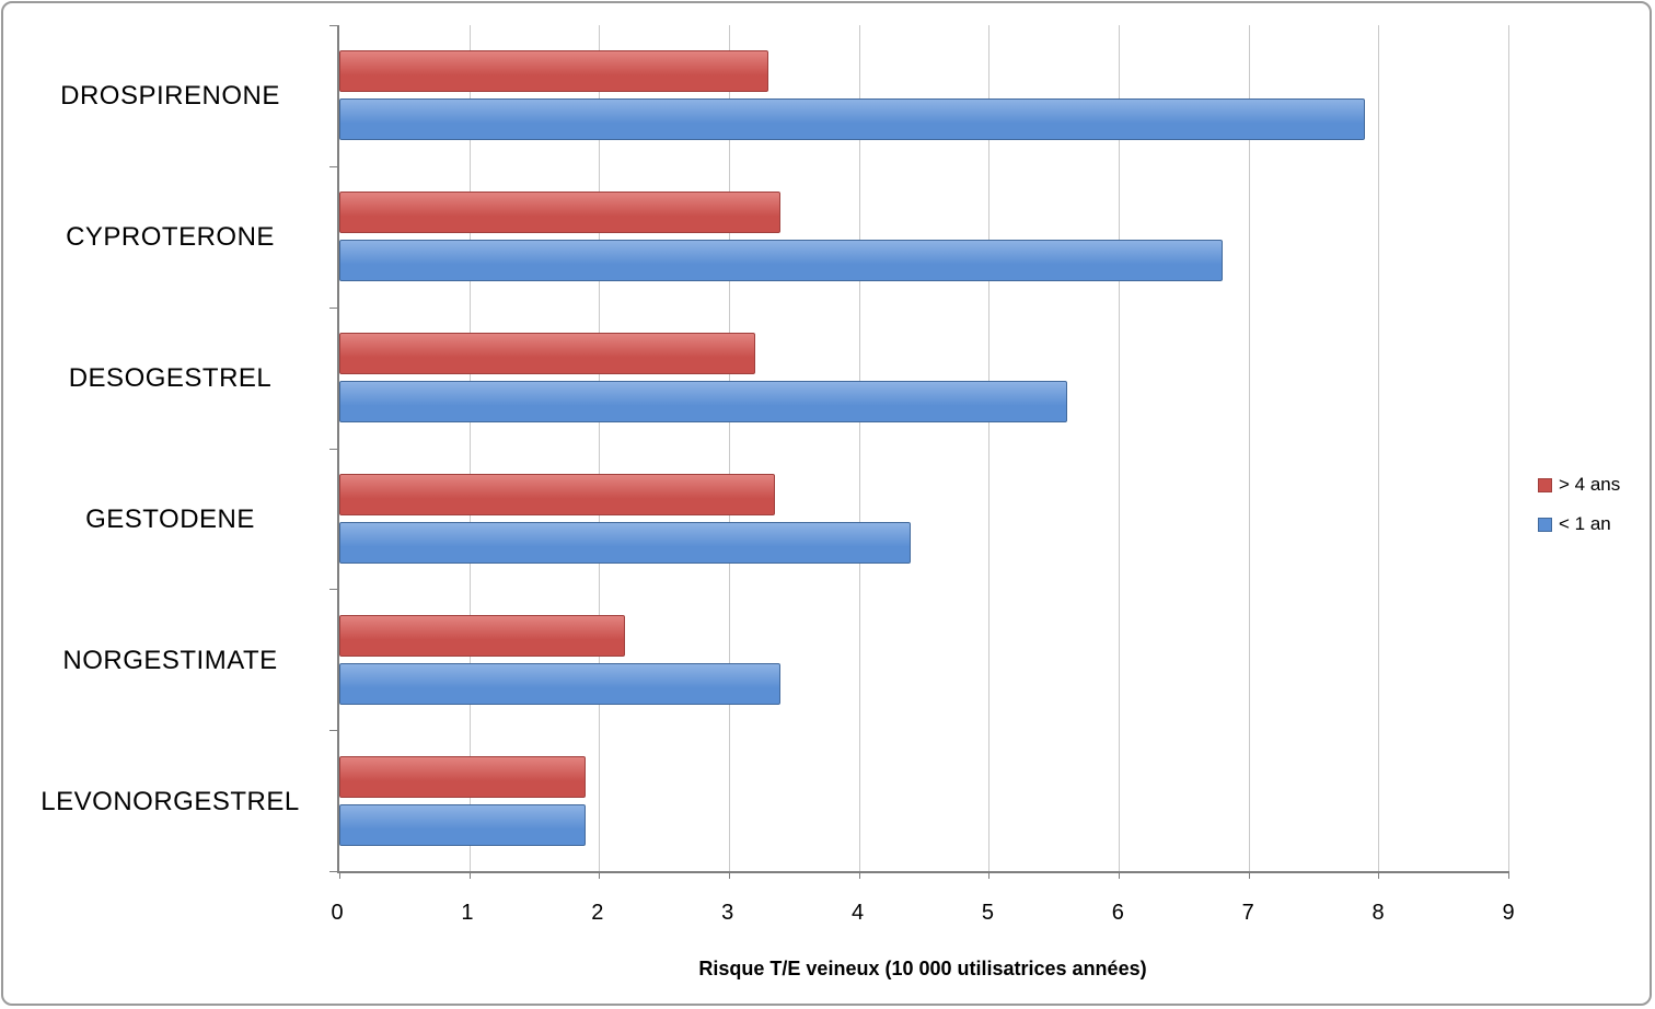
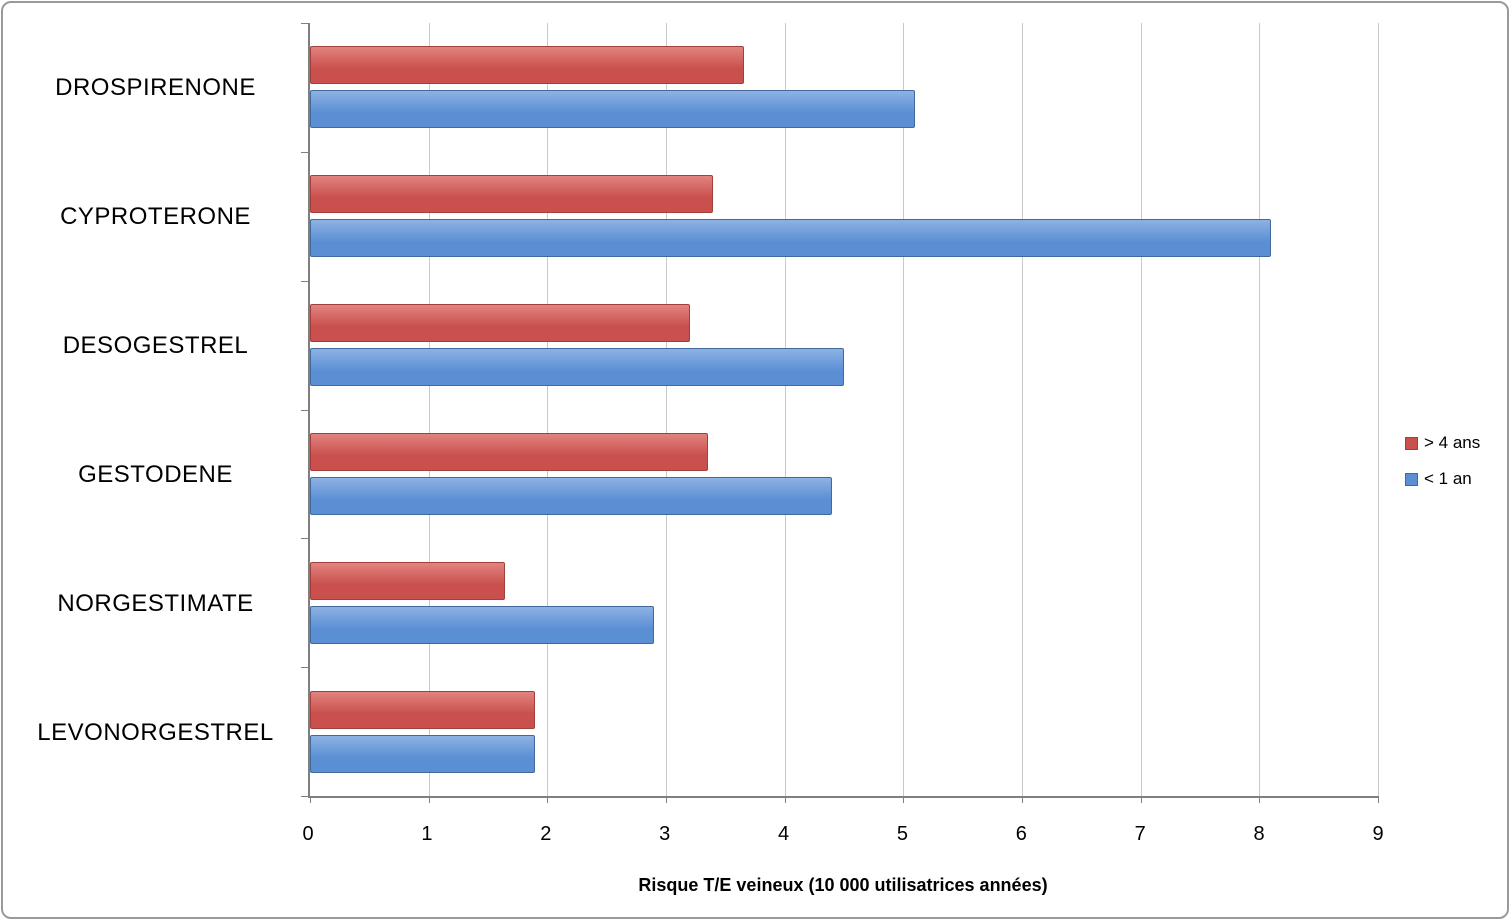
> 4 ans/DROSPIRENONE: 3.30 -> 3.66
< 1 an/DROSPIRENONE: 7.9 -> 5.1
< 1 an/CYPROTERONE: 6.8 -> 8.1
< 1 an/DESOGESTREL: 5.6 -> 4.5
> 4 ans/NORGESTIMATE: 2.20 -> 1.64
< 1 an/NORGESTIMATE: 3.4 -> 2.9
